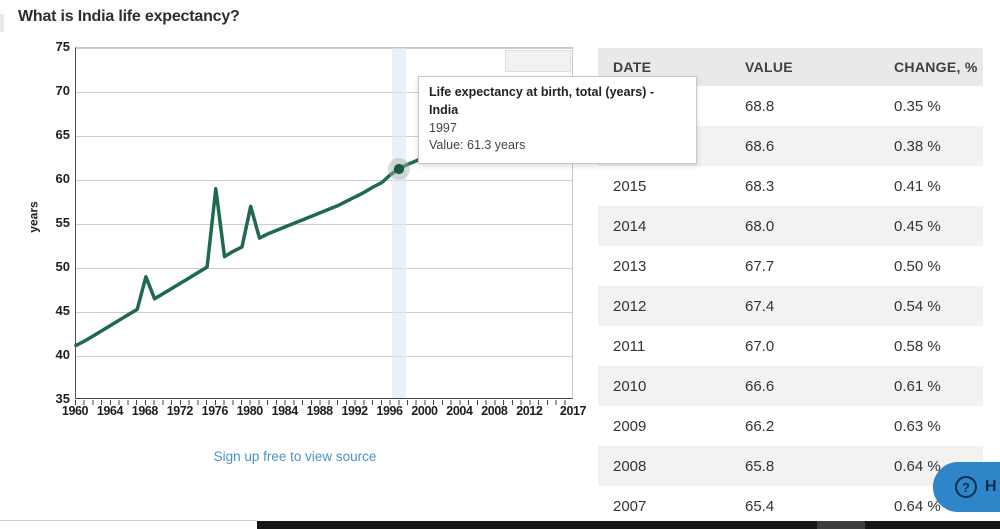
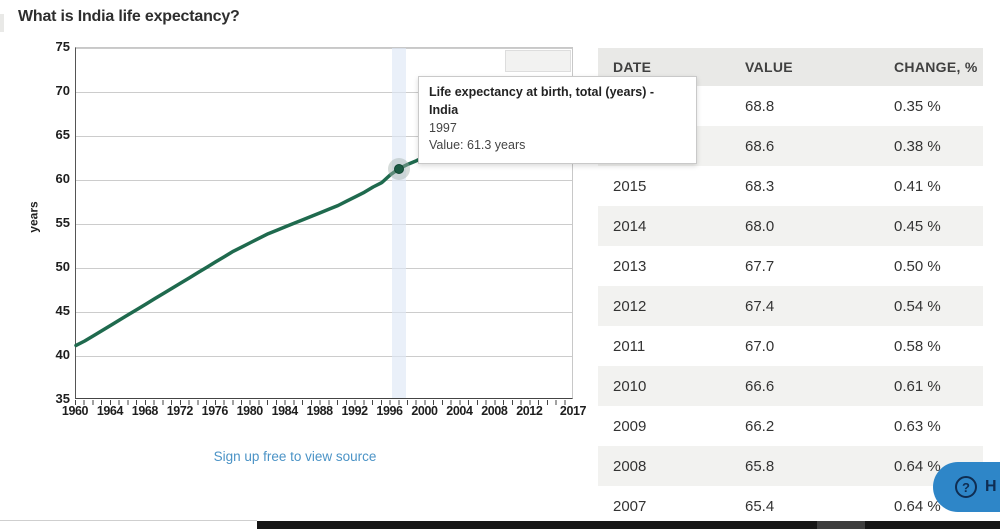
1968: 49 -> 46
1976: 59 -> 51
1980: 57 -> 53
